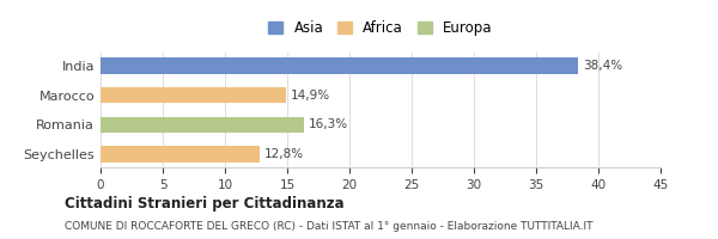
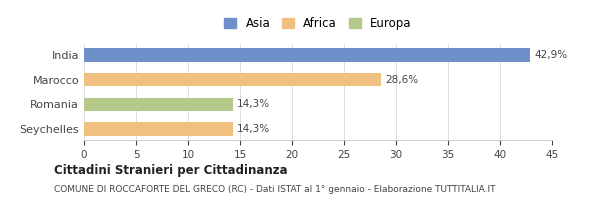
India: 38,4% -> 42,9%
Marocco: 14,9% -> 28,6%
Romania: 16,3% -> 14,3%
Seychelles: 12,8% -> 14,3%
